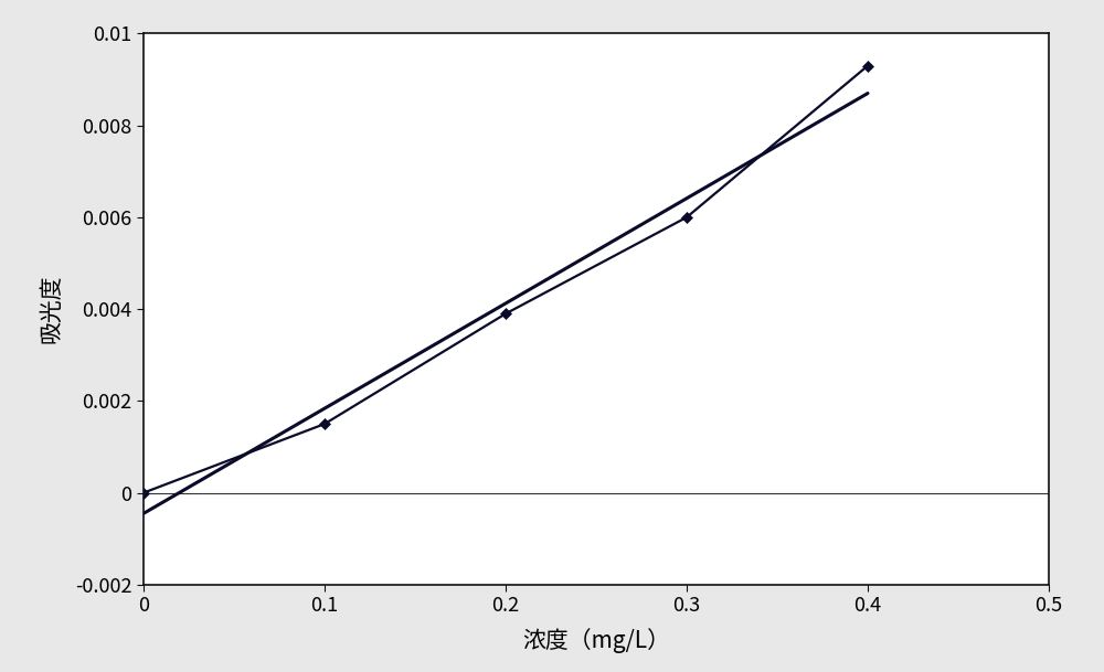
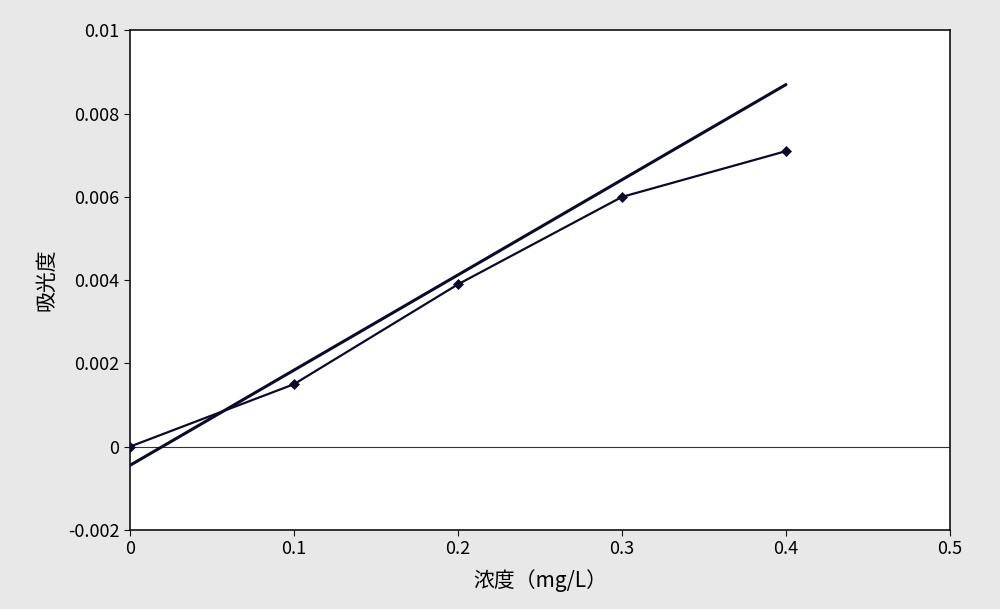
0.4: 0.0093 -> 0.0071
